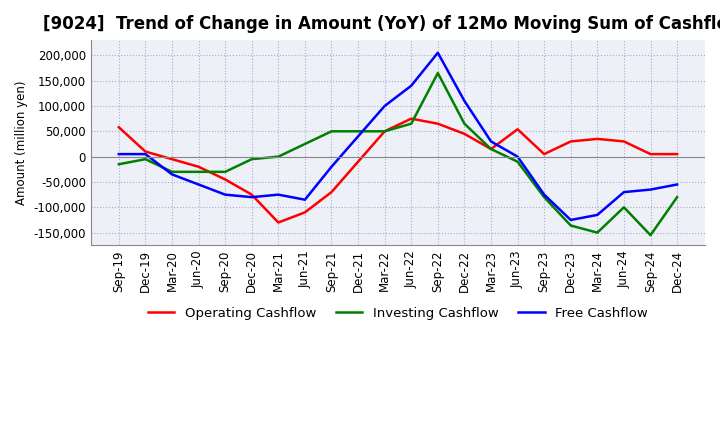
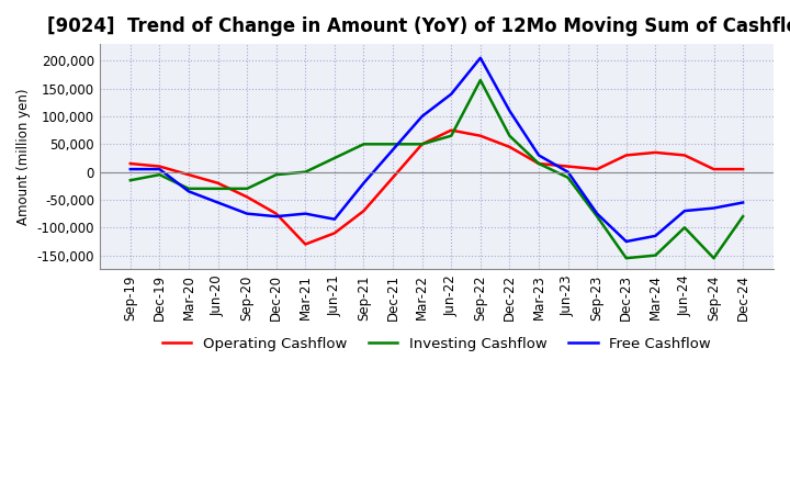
Operating Cashflow/Sep-19: 58,000 -> 15,000
Operating Cashflow/Jun-23: 54,000 -> 10,000
Investing Cashflow/Dec-23: -136,000 -> -155,000
